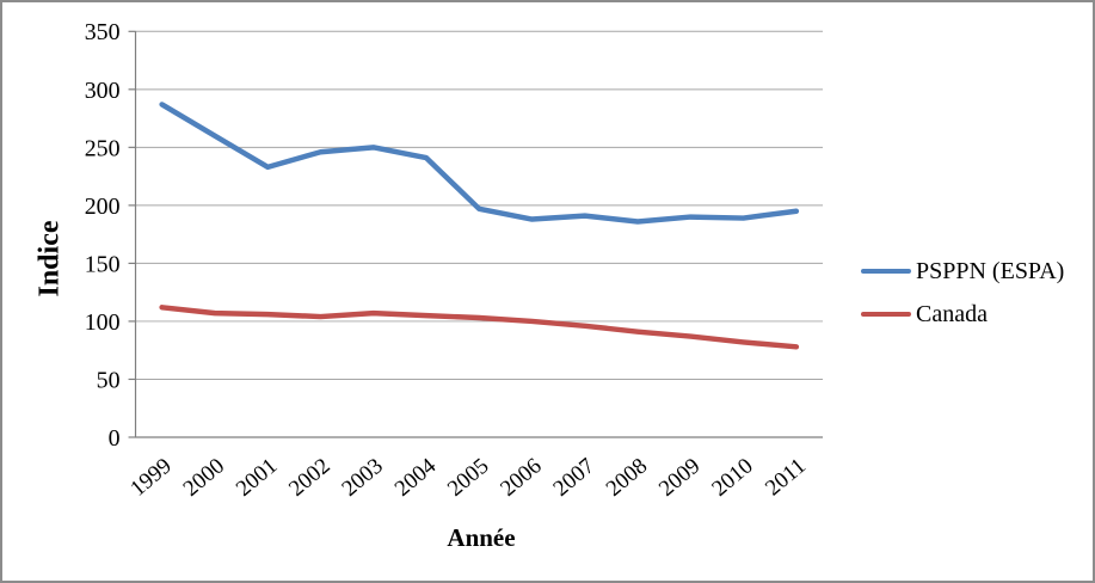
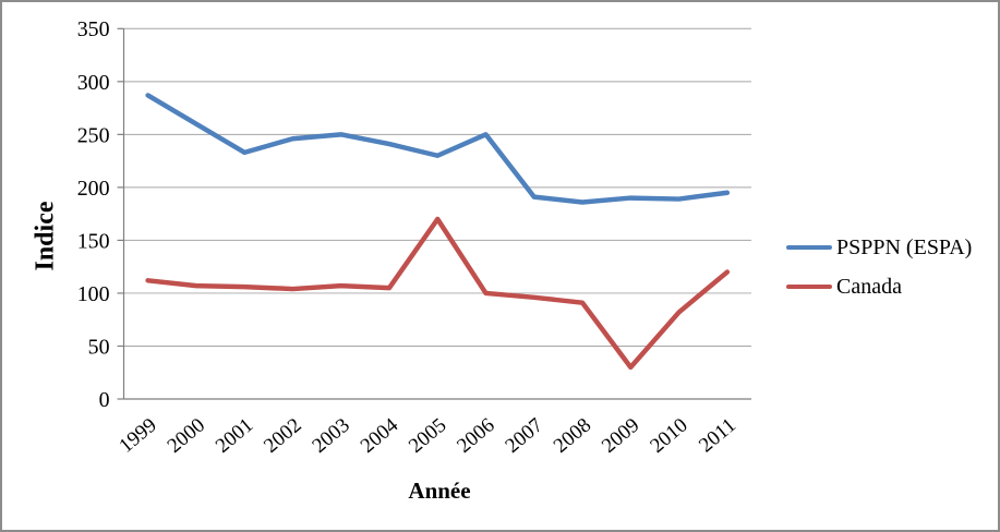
PSPPN (ESPA)/2005: 200 -> 230
Canada/2005: 100 -> 170
PSPPN (ESPA)/2006: 190 -> 250
Canada/2009: 90 -> 30
Canada/2011: 80 -> 120
